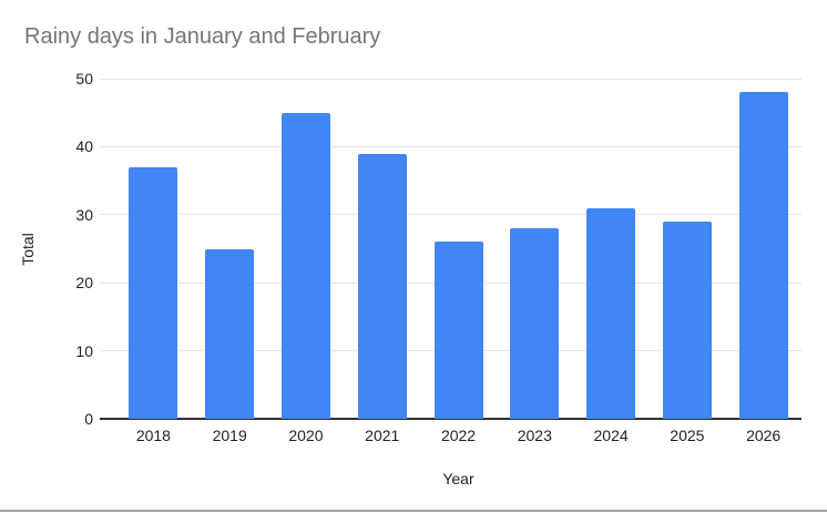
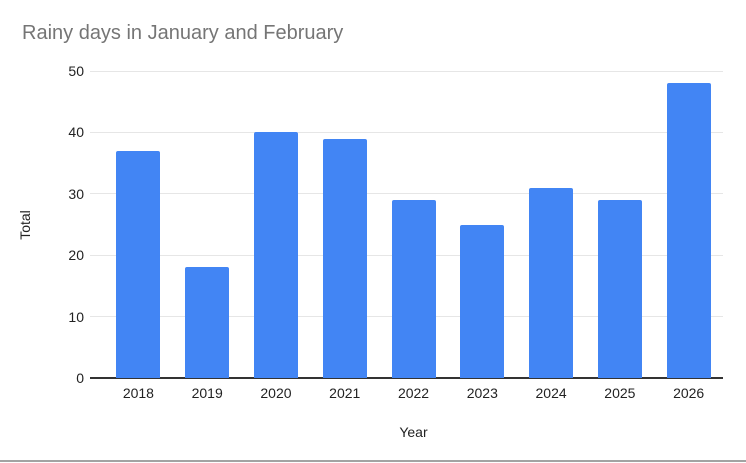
2019: 25 -> 18
2020: 45 -> 40
2022: 26 -> 29
2023: 28 -> 25
